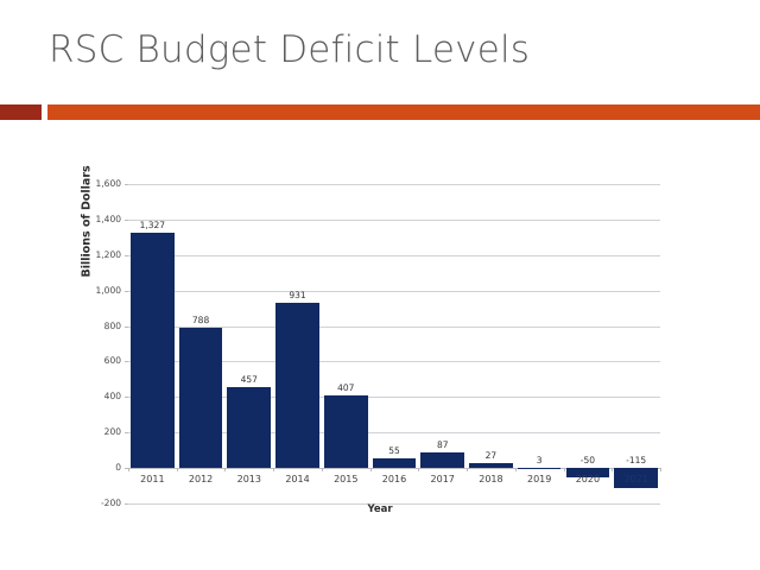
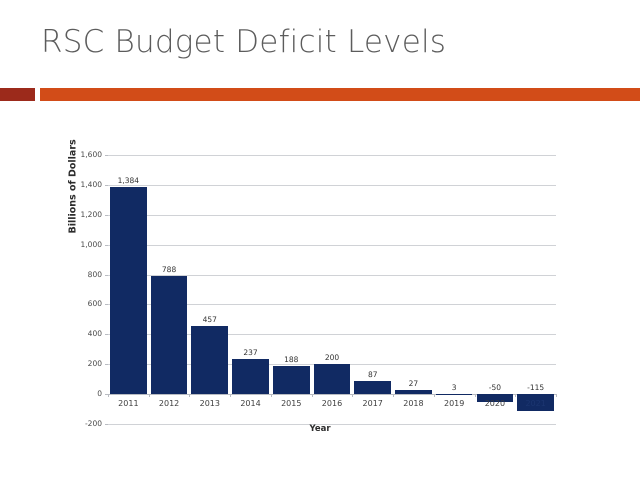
2011: 1,327 -> 1,384
2014: 931 -> 237
2015: 407 -> 188
2016: 55 -> 200
